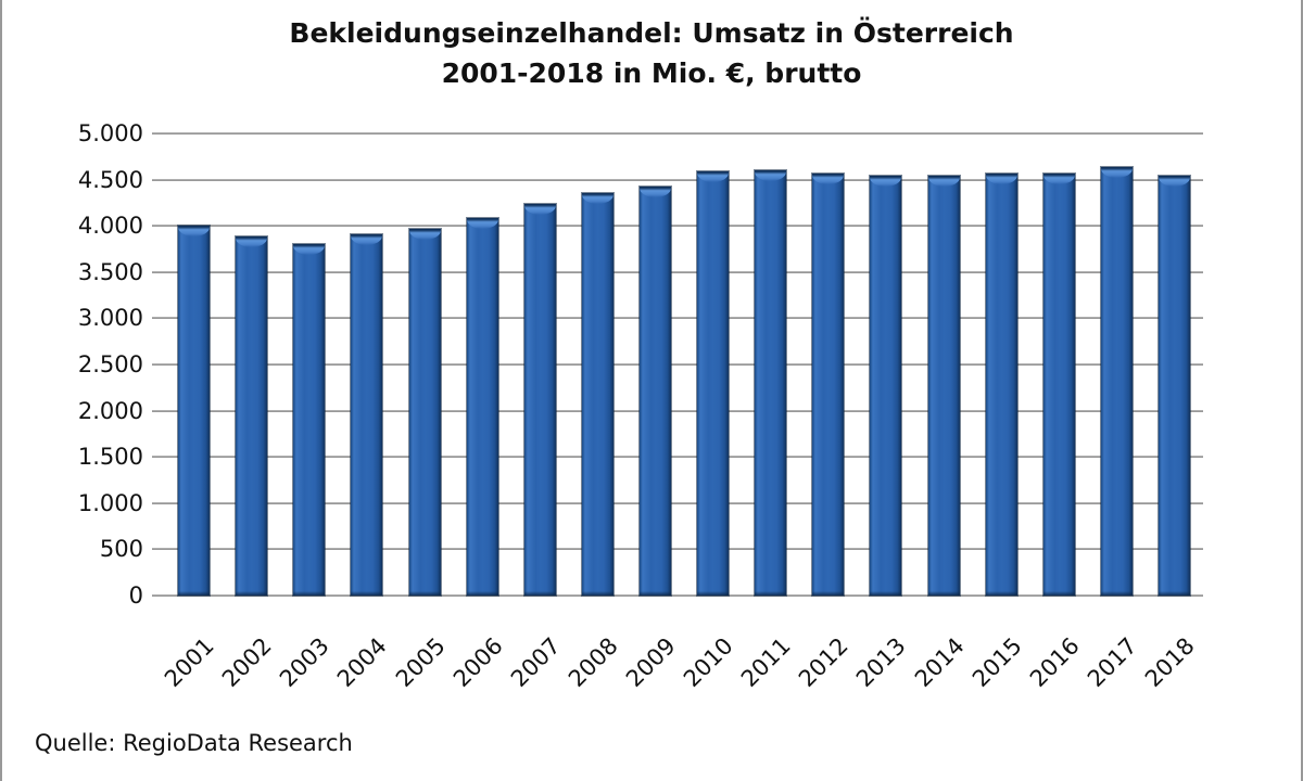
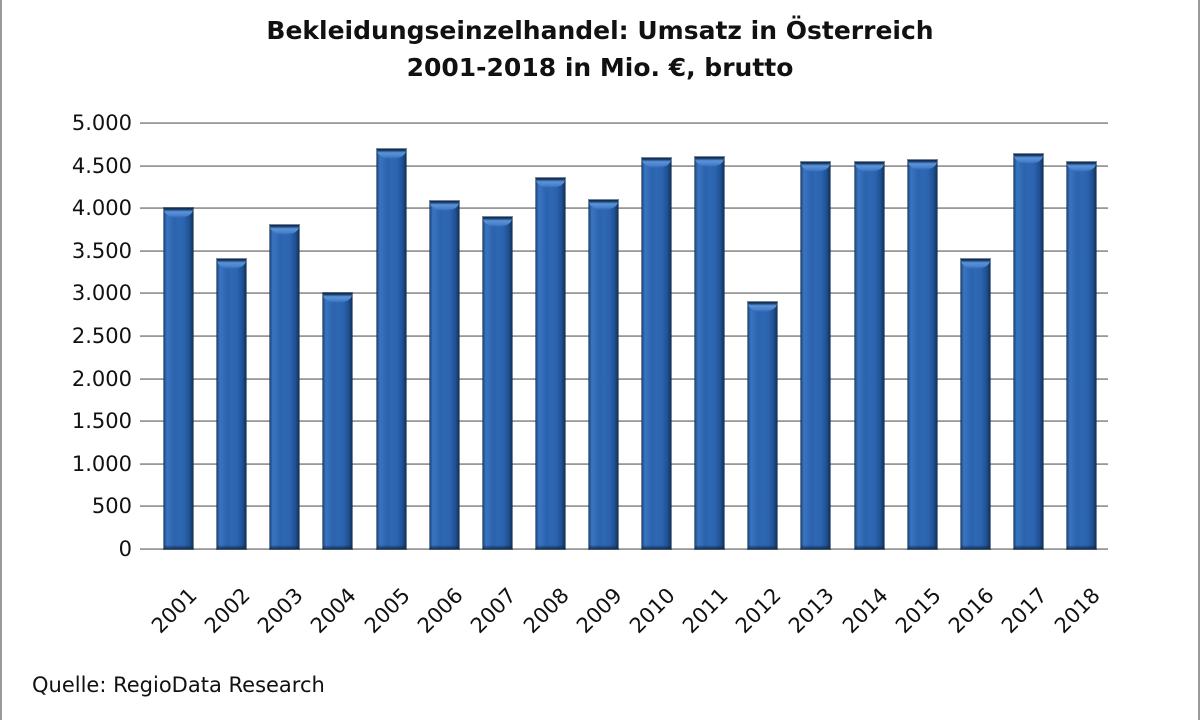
2002: 3900 -> 3400
2004: 3900 -> 3000
2005: 4000 -> 4700
2007: 4200 -> 3900
2009: 4400 -> 4100
2012: 4600 -> 2900
2016: 4600 -> 3400
